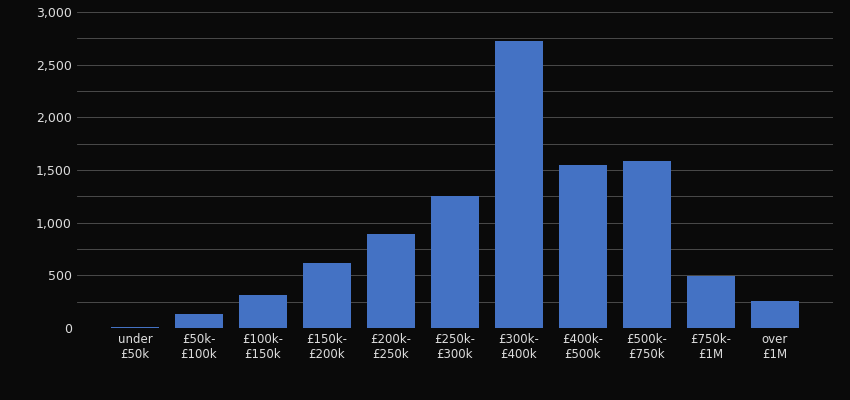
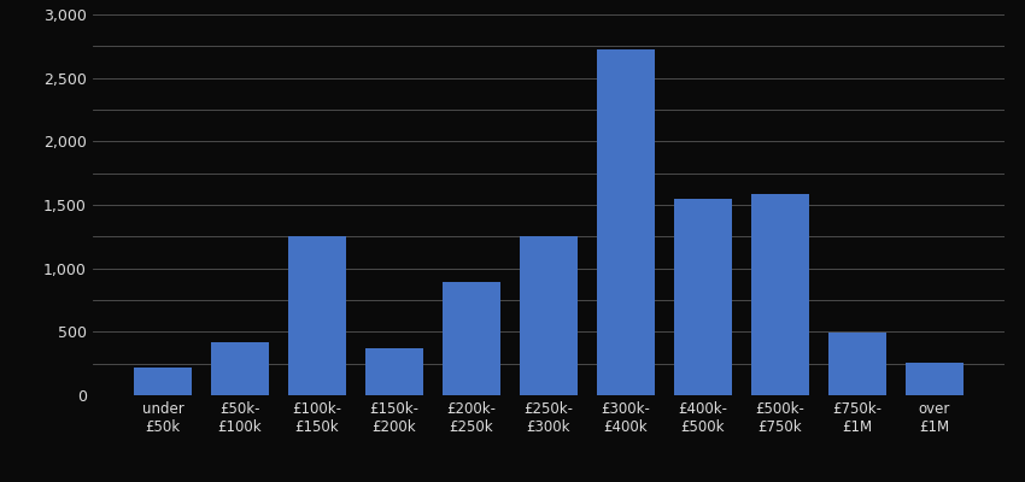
under £50k: 0 -> 220
£50k- £100k: 130 -> 420
£100k- £150k: 310 -> 1,250
£150k- £200k: 620 -> 370
